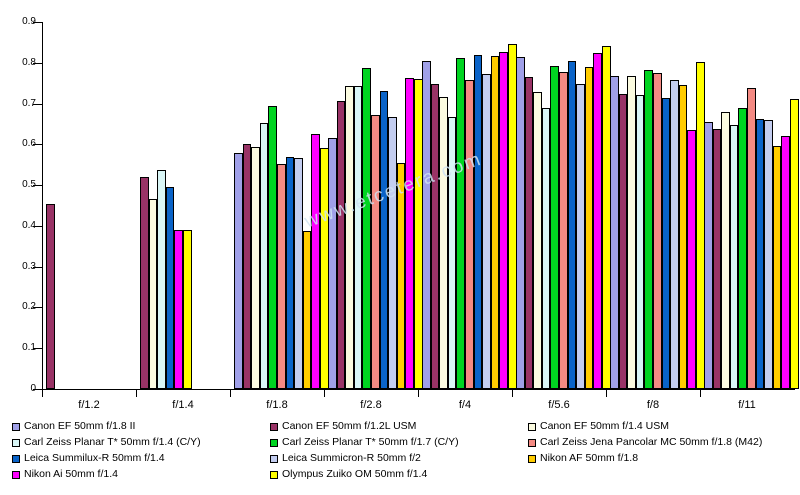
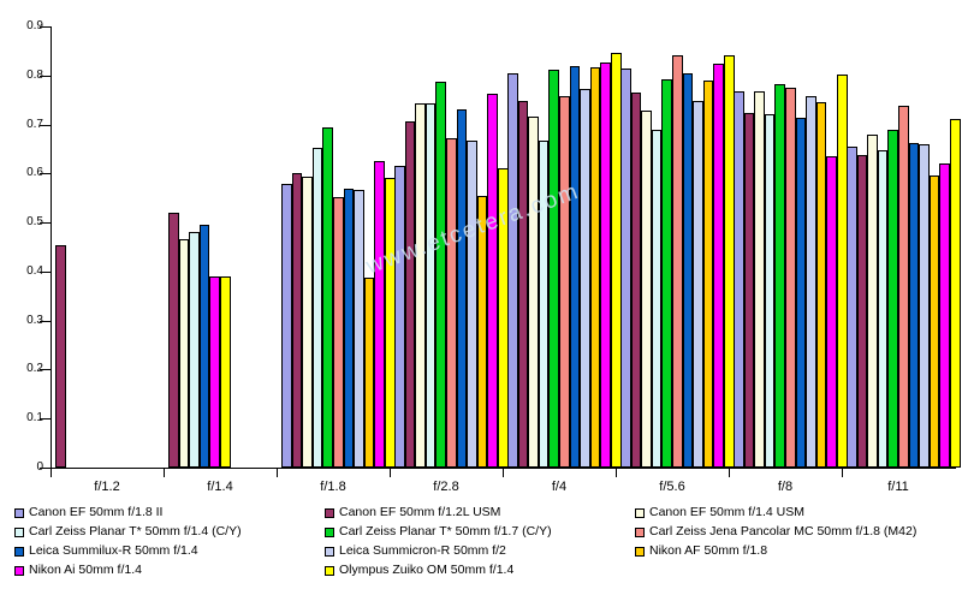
Carl Zeiss Planar T* 50mm f/1.4 (C/Y)/f/1.4: 0.54 -> 0.48
Olympus Zuiko OM 50mm f/1.4/f/2.8: 0.76 -> 0.61
Carl Zeiss Jena Pancolar MC 50mm f/1.8 (M42)/f/5.6: 0.78 -> 0.84
